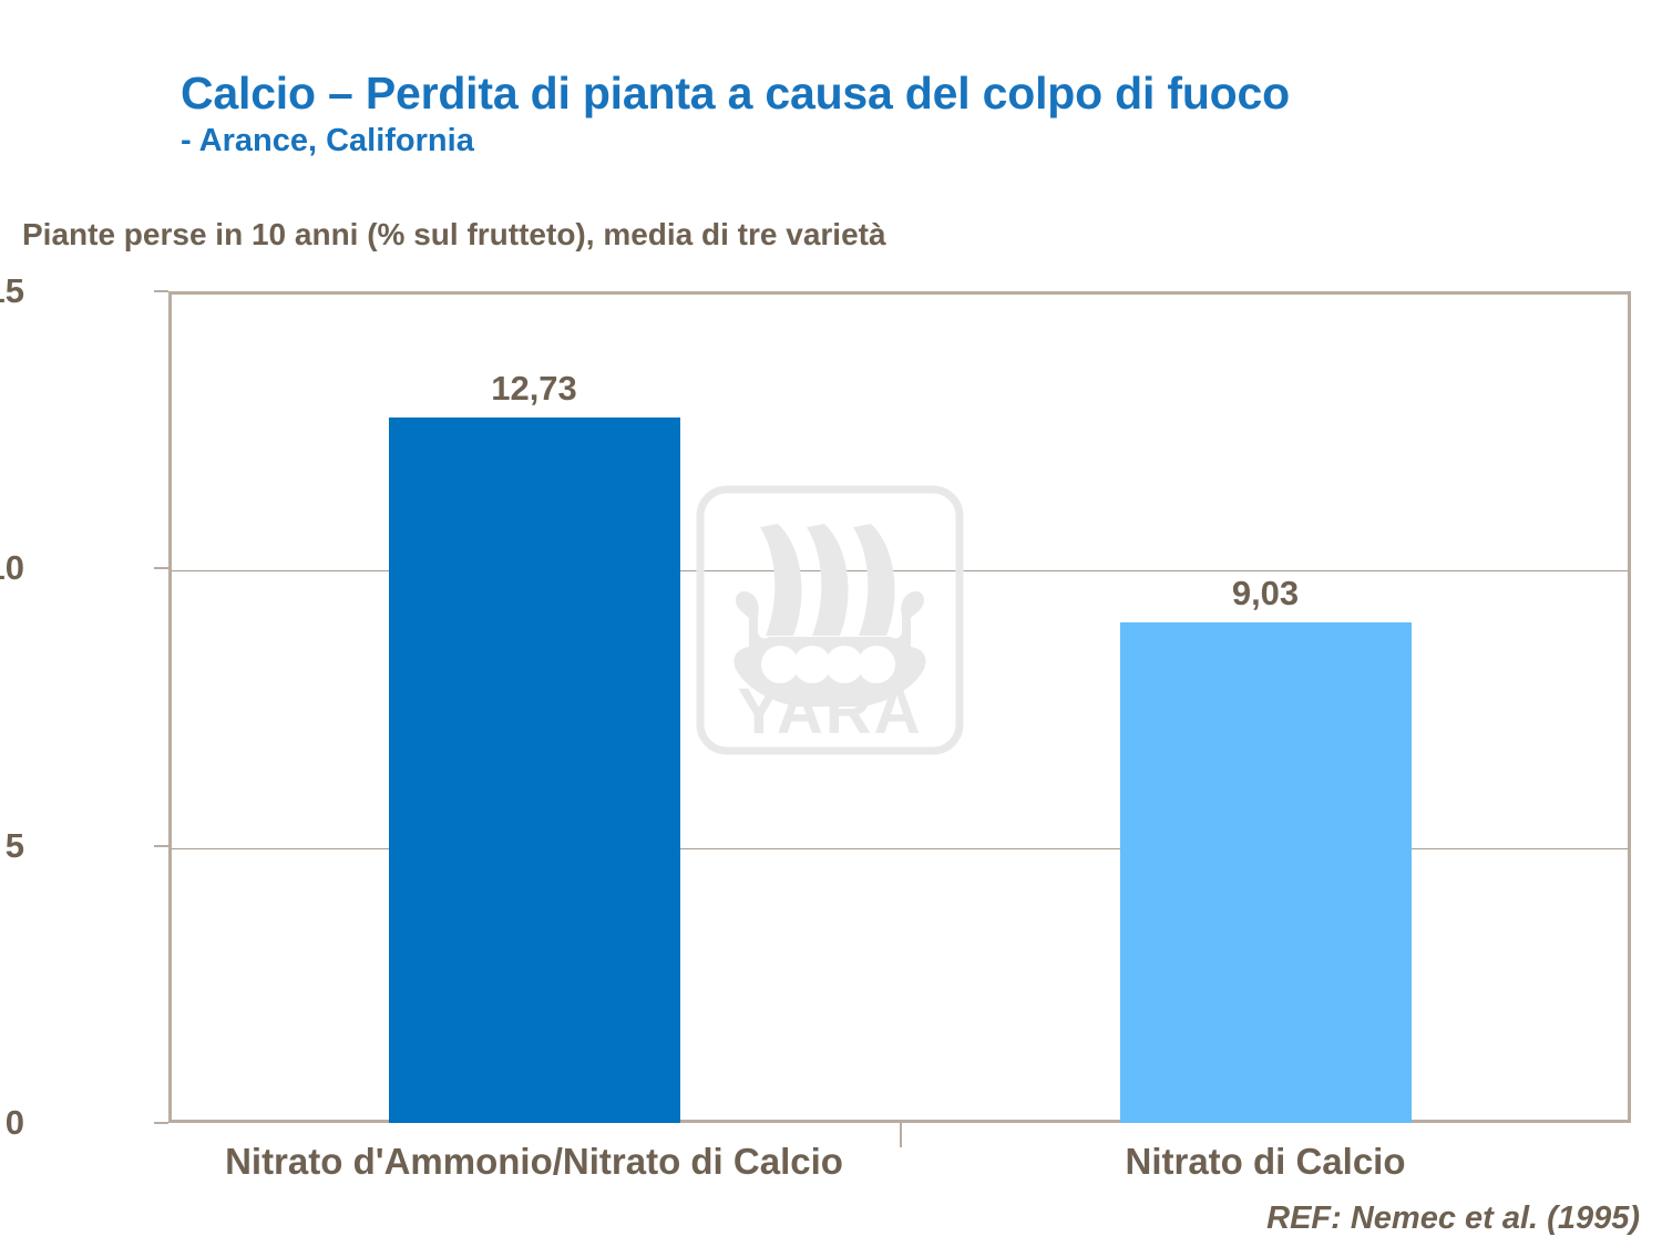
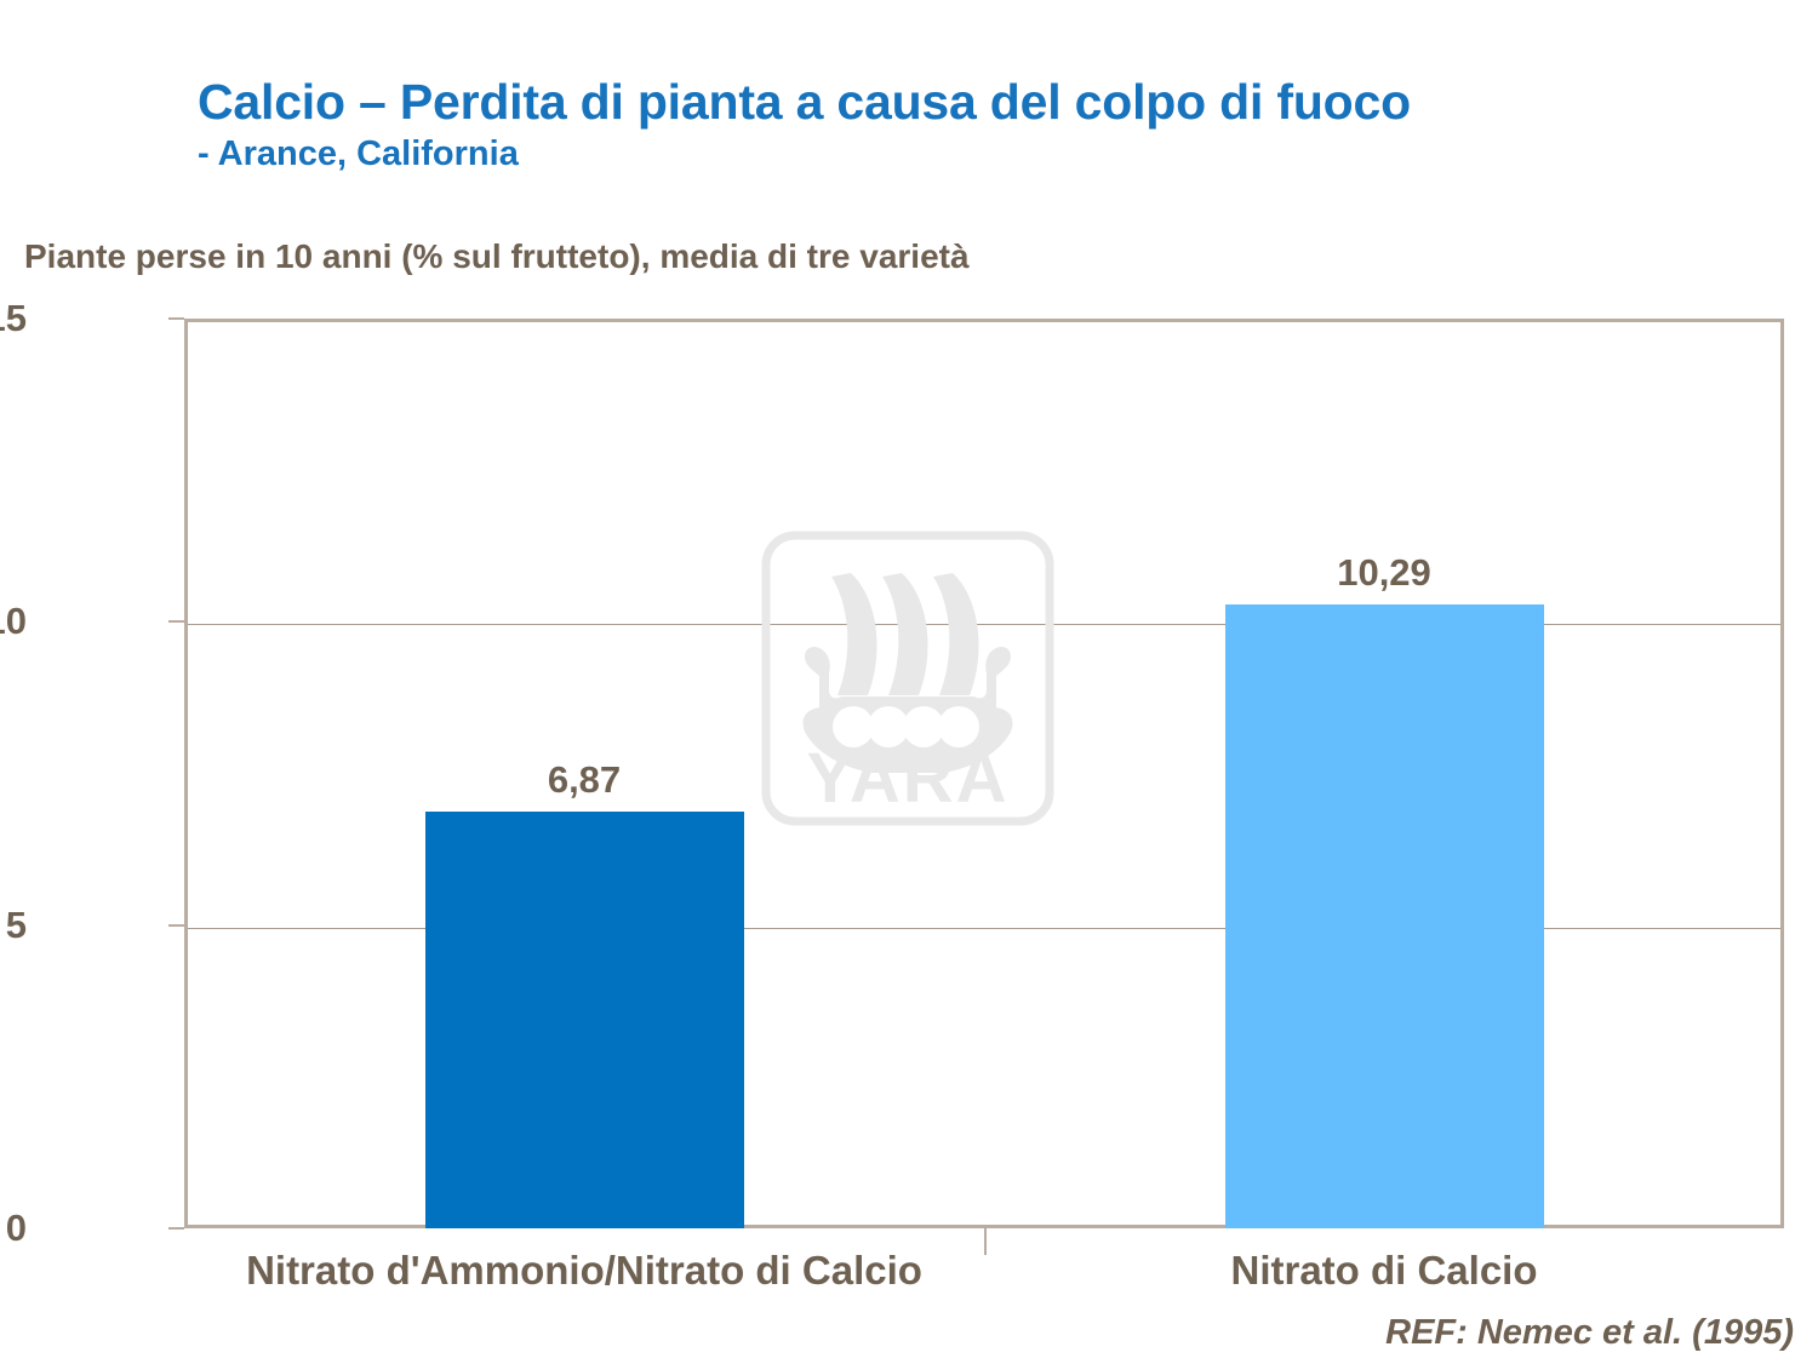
Nitrato d'Ammonio/Nitrato di Calcio: 12,73 -> 6,87
Nitrato di Calcio: 9,03 -> 10,29
